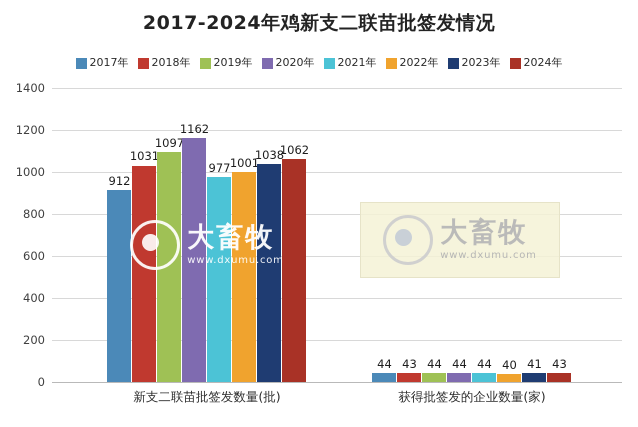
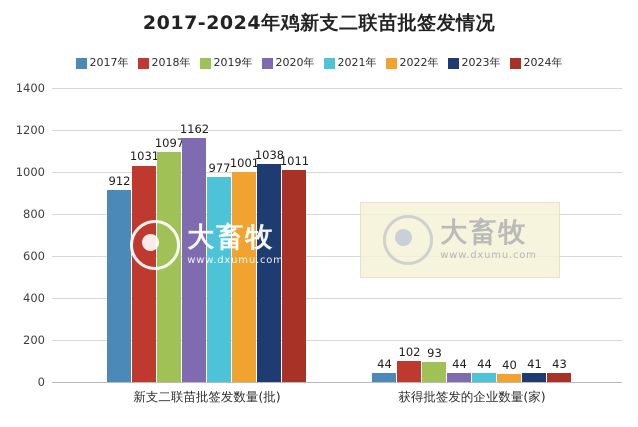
2024年/新支二联苗批签发数量(批): 1062 -> 1011
2018年/获得批签发的企业数量(家): 43 -> 102
2019年/获得批签发的企业数量(家): 44 -> 93
